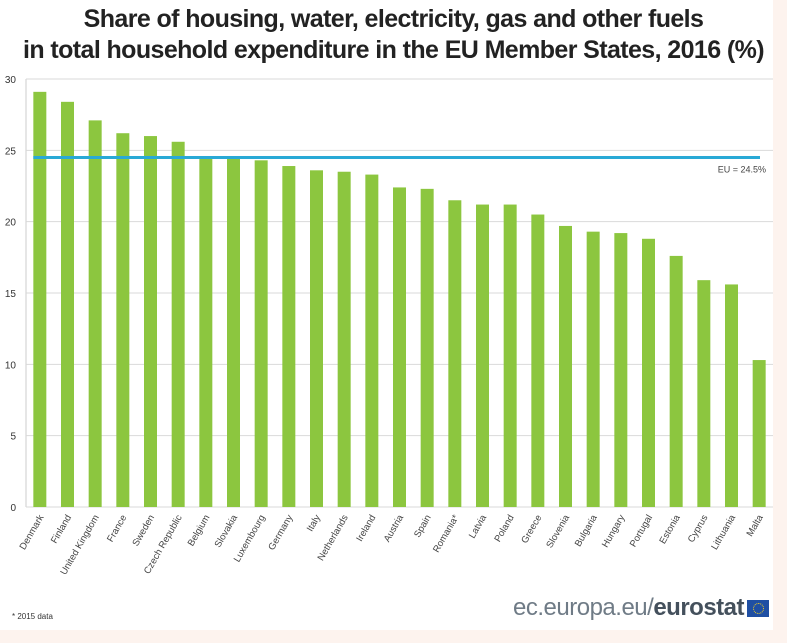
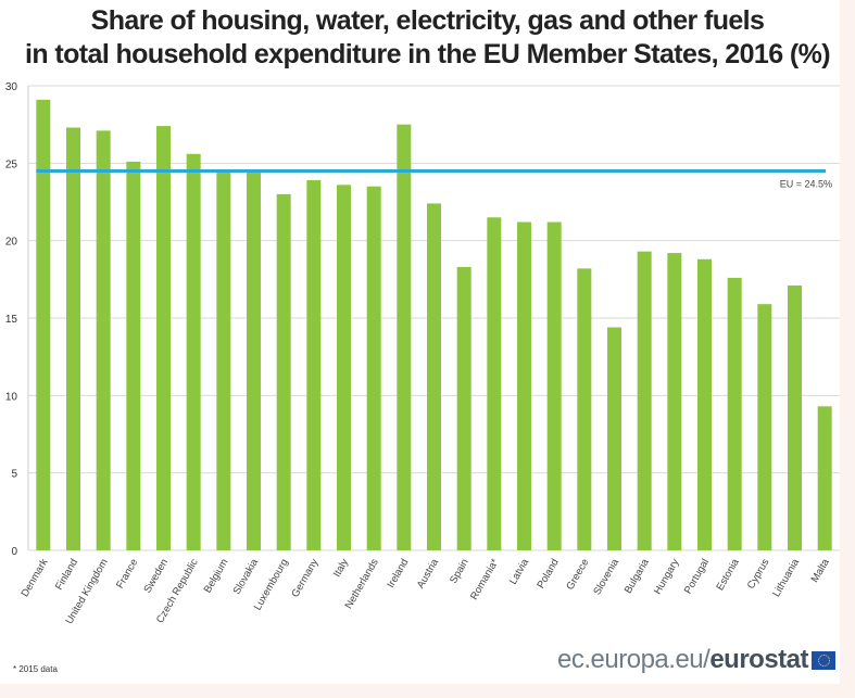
Finland: 28.4 -> 27.3
France: 26.2 -> 25.1
Sweden: 26.0 -> 27.4
Luxembourg: 24.3 -> 23.0
Ireland: 23.3 -> 27.5
Spain: 22.3 -> 18.3
Greece: 20.5 -> 18.2
Slovenia: 19.7 -> 14.4
Lithuania: 15.6 -> 17.1
Malta: 10.3 -> 9.3
